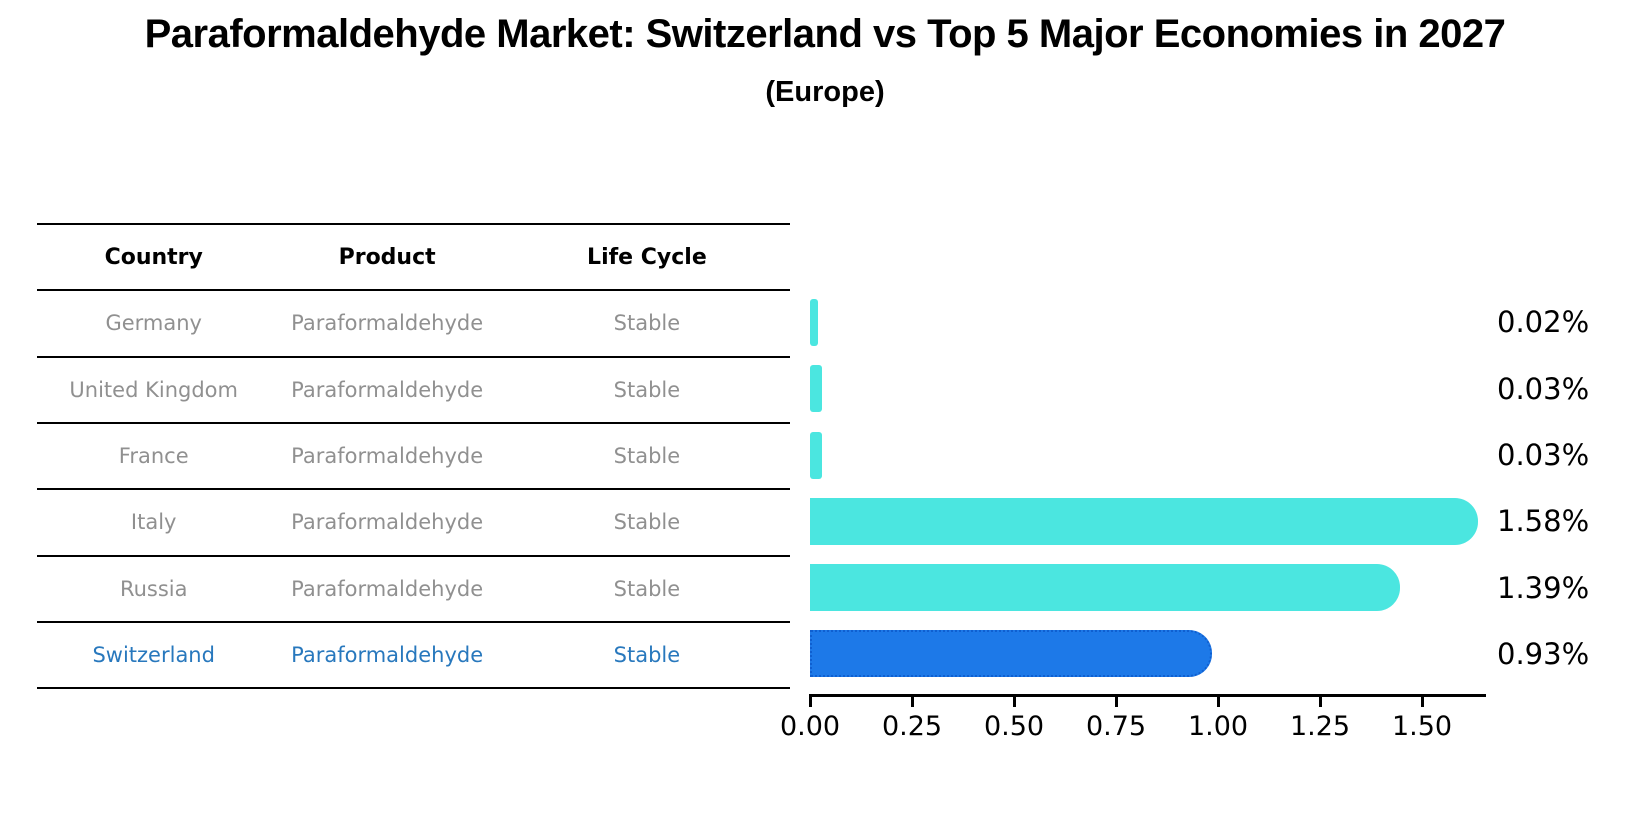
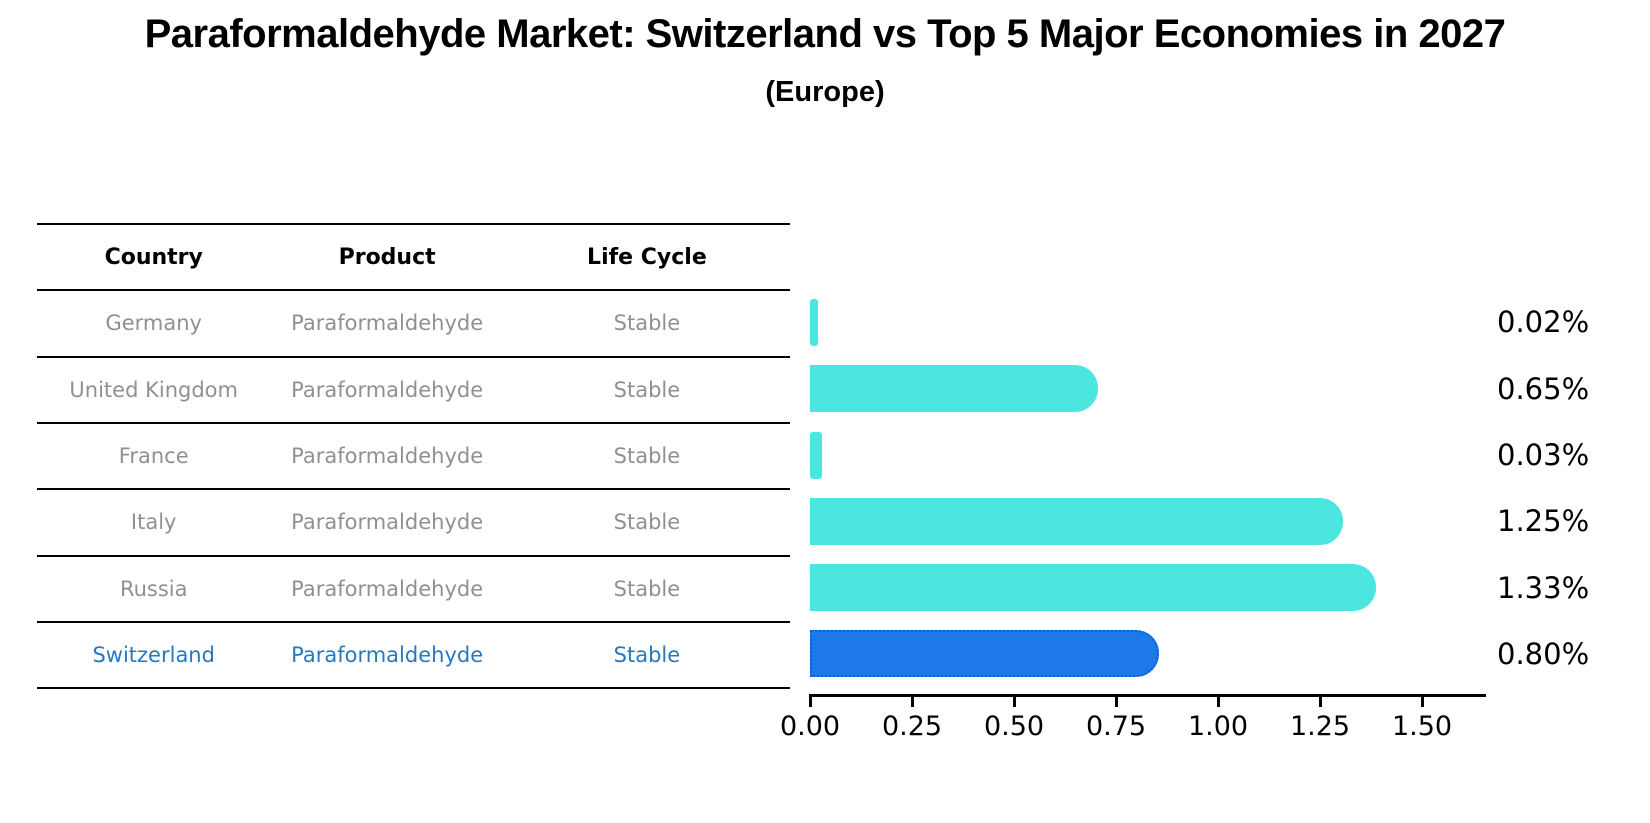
United Kingdom: 0.03% -> 0.65%
Italy: 1.58% -> 1.25%
Russia: 1.39% -> 1.33%
Switzerland: 0.93% -> 0.80%
